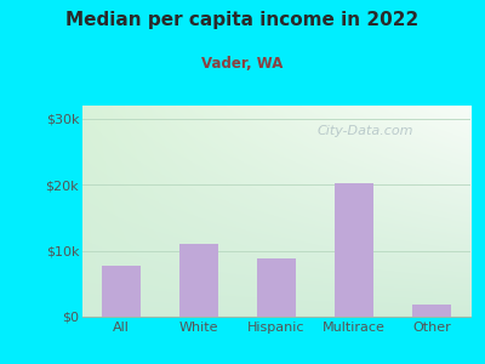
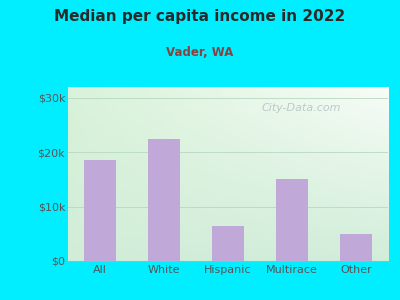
All: $7.8k -> $18.5k
White: $11.0k -> $22.5k
Hispanic: $8.8k -> $6.5k
Multirace: $20.2k -> $15.0k
Other: $1.8k -> $5.0k
